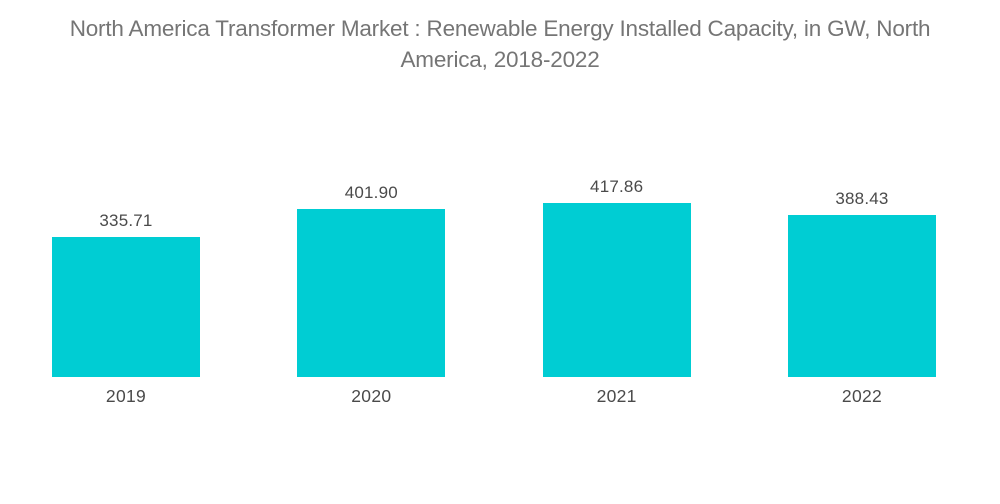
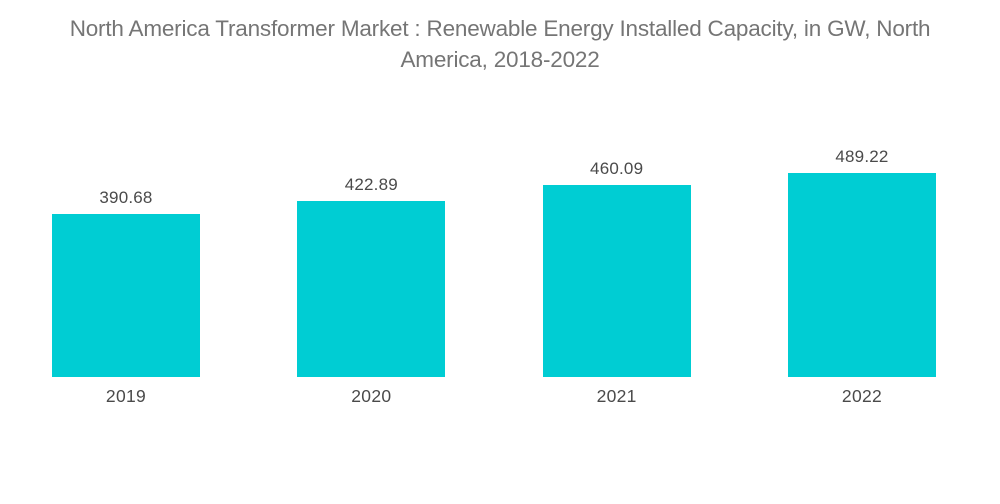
2019: 335.71 -> 390.68
2020: 401.90 -> 422.89
2021: 417.86 -> 460.09
2022: 388.43 -> 489.22
